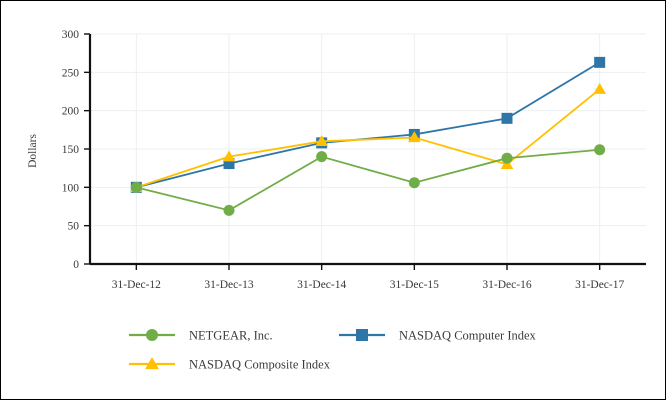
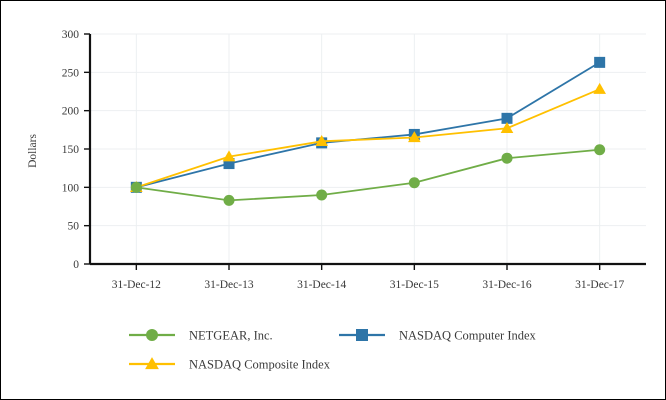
NETGEAR, Inc./31-Dec-13: 70 -> 80
NETGEAR, Inc./31-Dec-14: 140 -> 90
NASDAQ Composite Index/31-Dec-16: 130 -> 180
